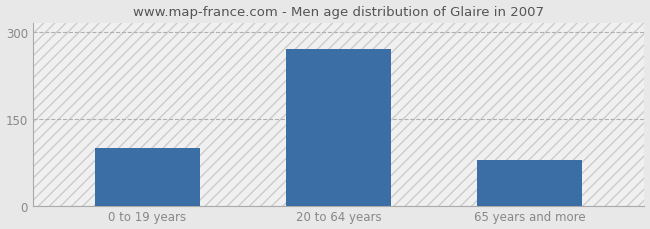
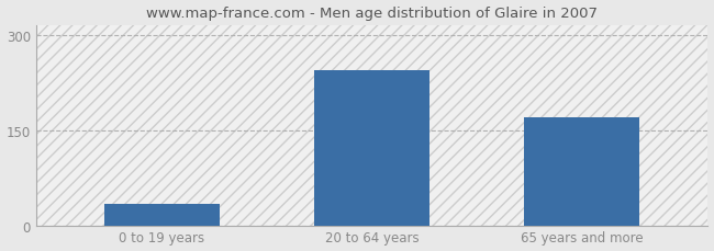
0 to 19 years: 100 -> 34
20 to 64 years: 270 -> 244
65 years and more: 78 -> 170
